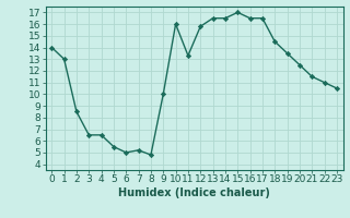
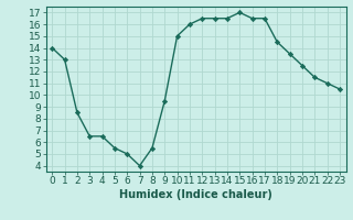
7: 5.2 -> 4.0
8: 4.8 -> 5.5
9: 10.0 -> 9.5
10: 16.0 -> 15.0
11: 13.3 -> 16.0
12: 15.8 -> 16.5
